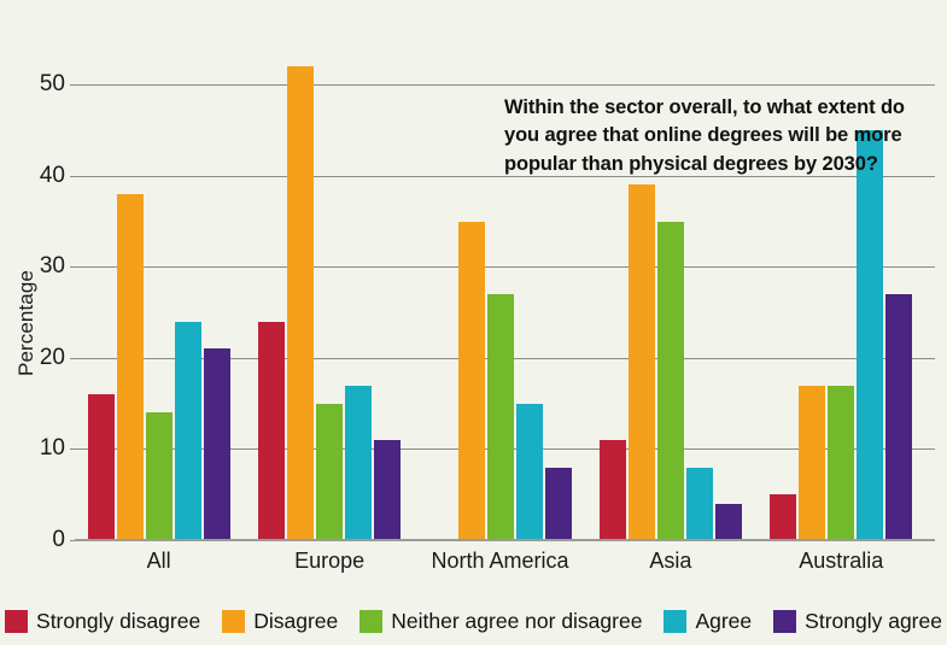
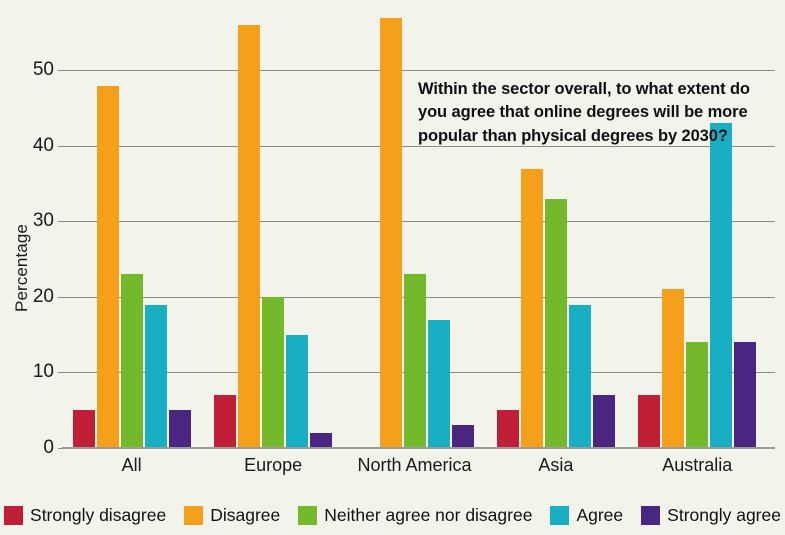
Strongly disagree/All: 16 -> 5
Disagree/All: 38 -> 48
Neither agree nor disagree/All: 14 -> 23
Agree/All: 24 -> 19
Strongly agree/All: 21 -> 5
Strongly disagree/Europe: 24 -> 7
Disagree/Europe: 52 -> 56
Neither agree nor disagree/Europe: 15 -> 20
Agree/Europe: 17 -> 15
Strongly agree/Europe: 11 -> 2
Disagree/North America: 35 -> 57
Neither agree nor disagree/North America: 27 -> 23
Agree/North America: 15 -> 17
Strongly agree/North America: 8 -> 3
Strongly disagree/Asia: 11 -> 5
Disagree/Asia: 39 -> 37
Neither agree nor disagree/Asia: 35 -> 33
Agree/Asia: 8 -> 19
Strongly agree/Asia: 4 -> 7
Strongly disagree/Australia: 5 -> 7
Disagree/Australia: 17 -> 21
Neither agree nor disagree/Australia: 17 -> 14
Agree/Australia: 45 -> 43
Strongly agree/Australia: 27 -> 14
